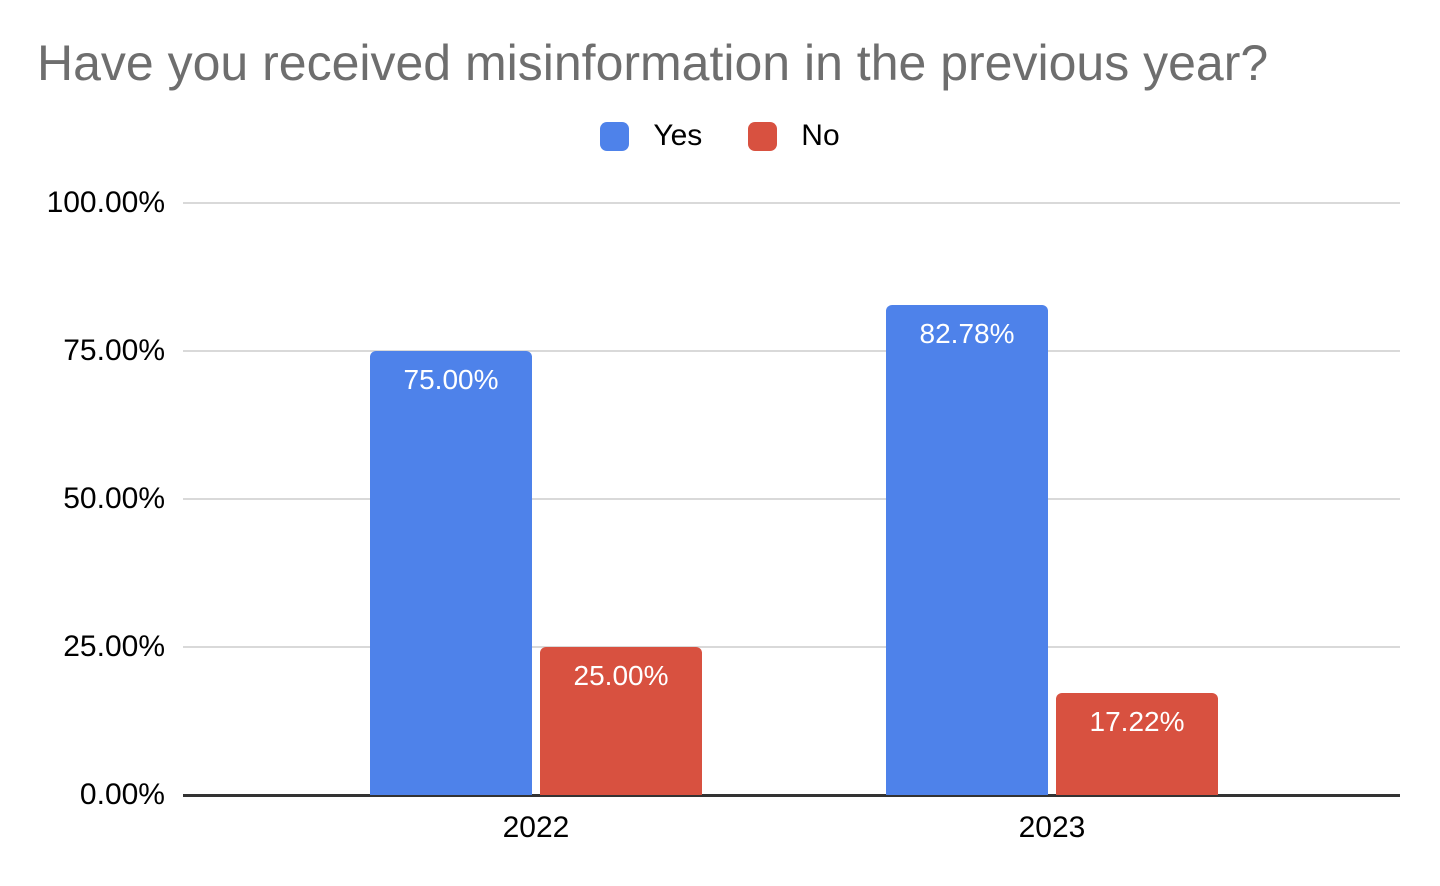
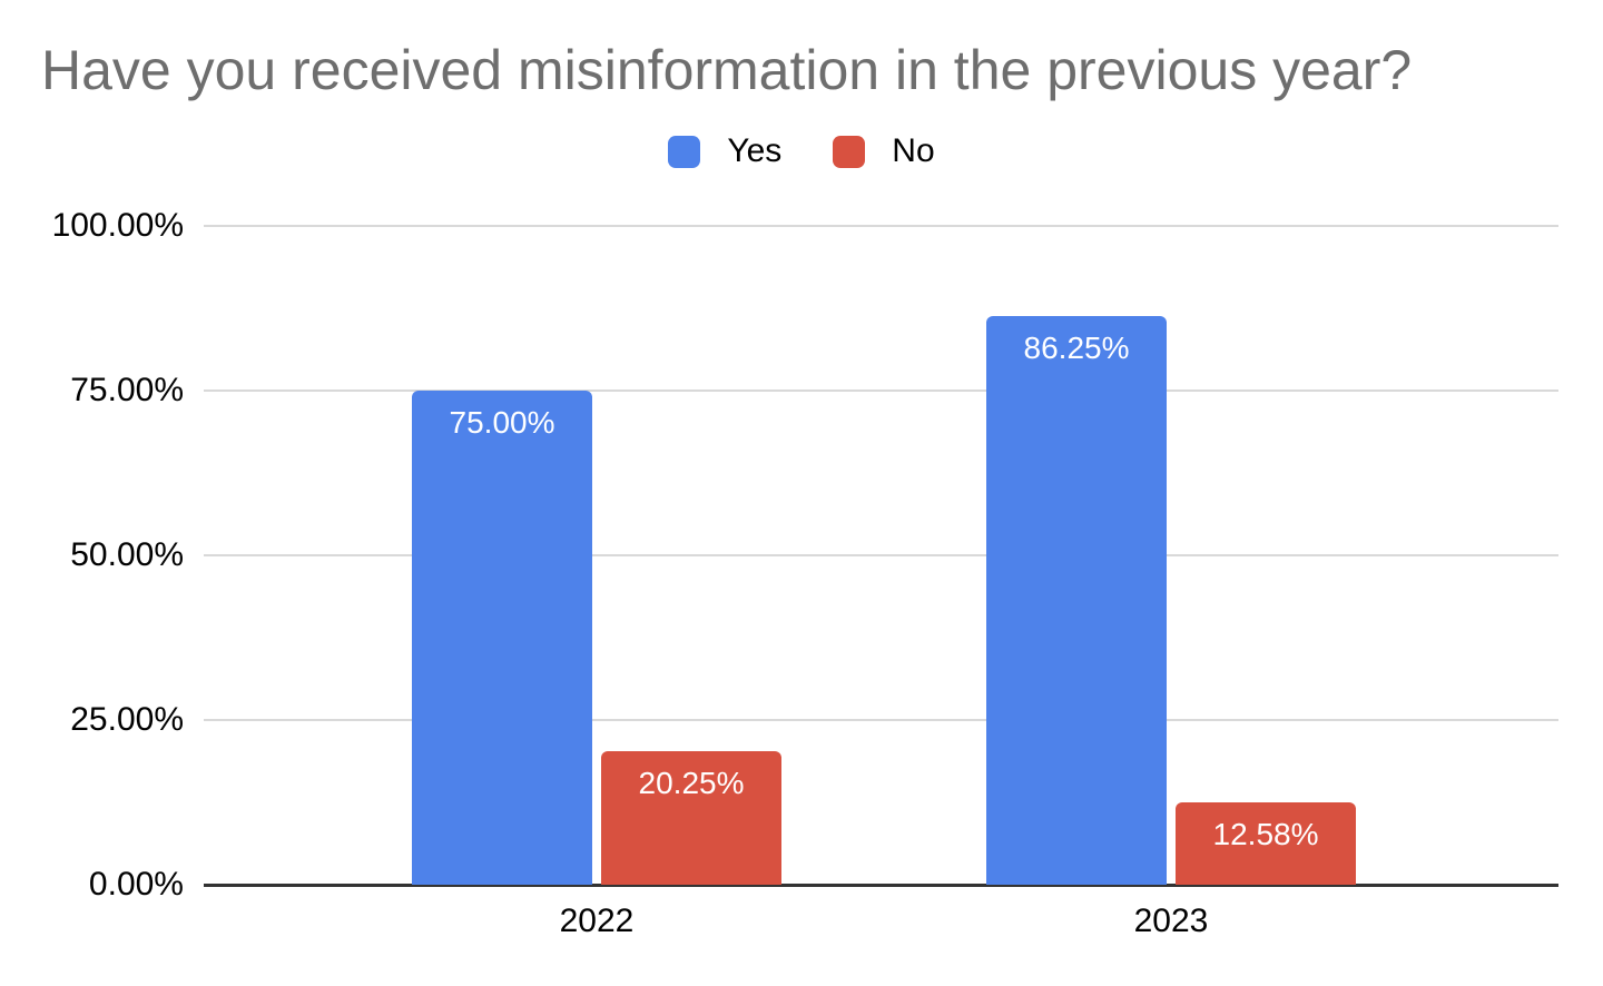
No/2022: 25.00% -> 20.25%
Yes/2023: 82.78% -> 86.25%
No/2023: 17.22% -> 12.58%
